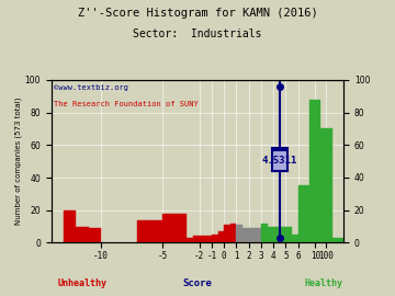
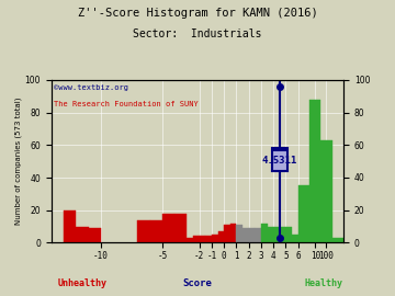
100: 70 -> 63
